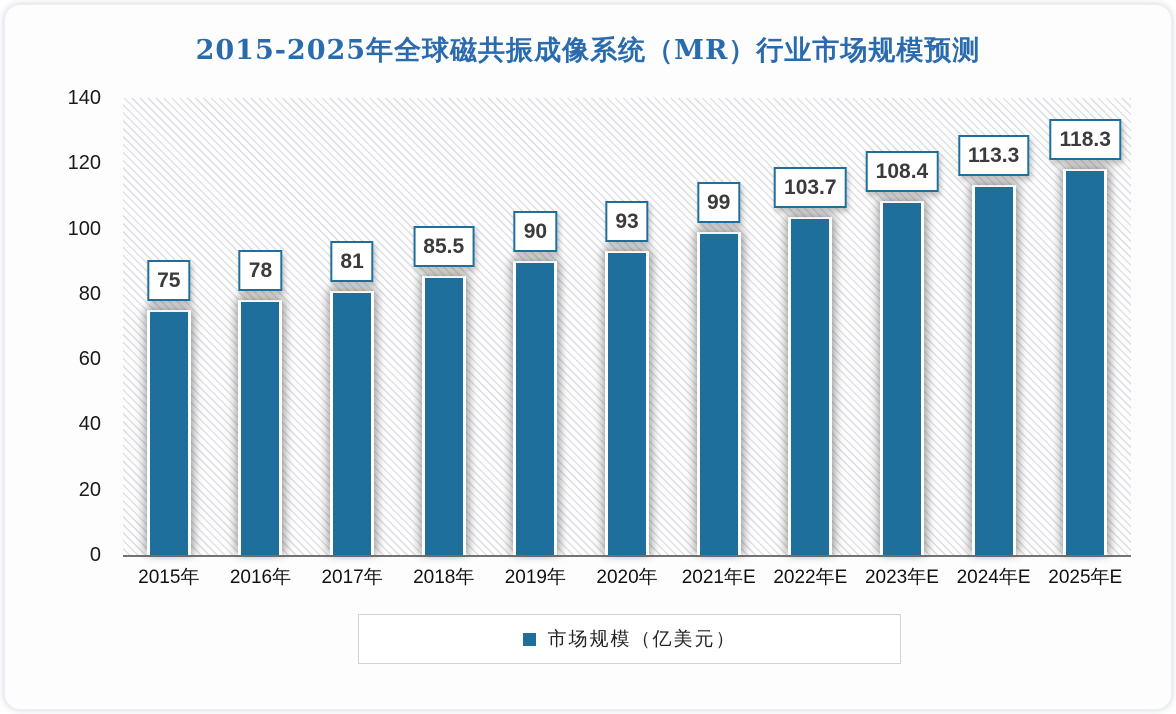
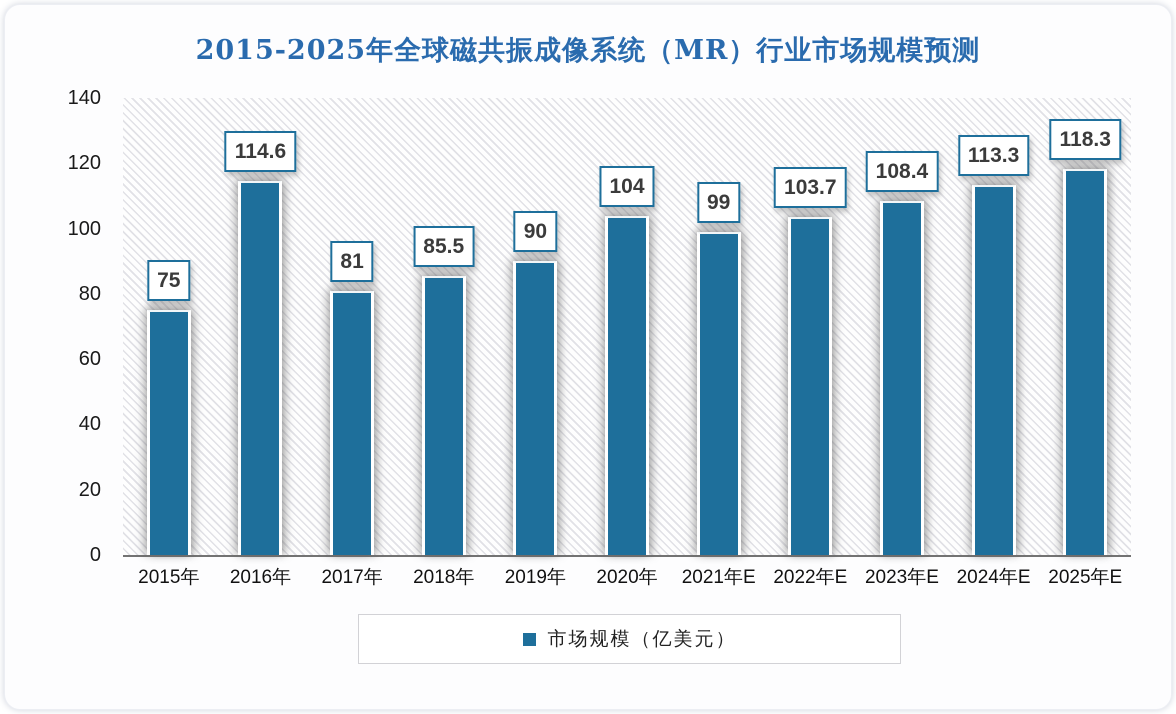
2016年: 78 -> 114.6
2020年: 93 -> 104
